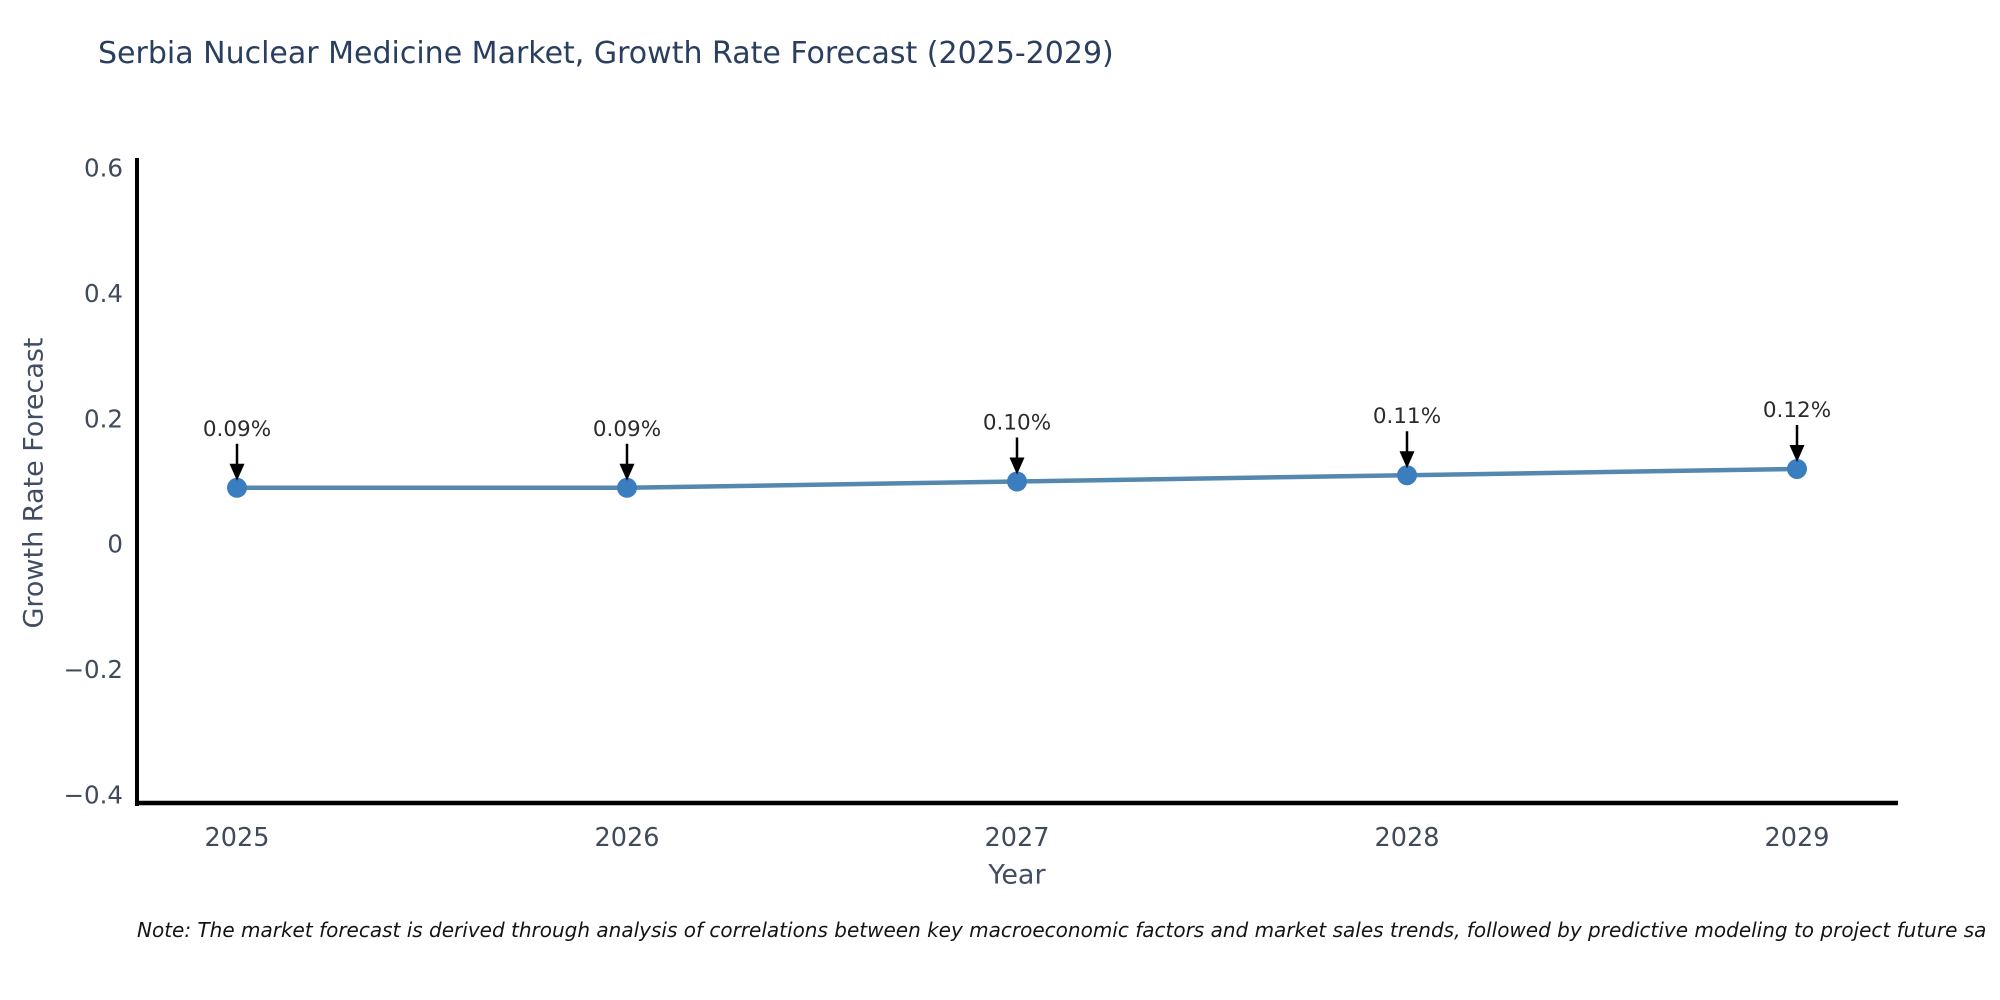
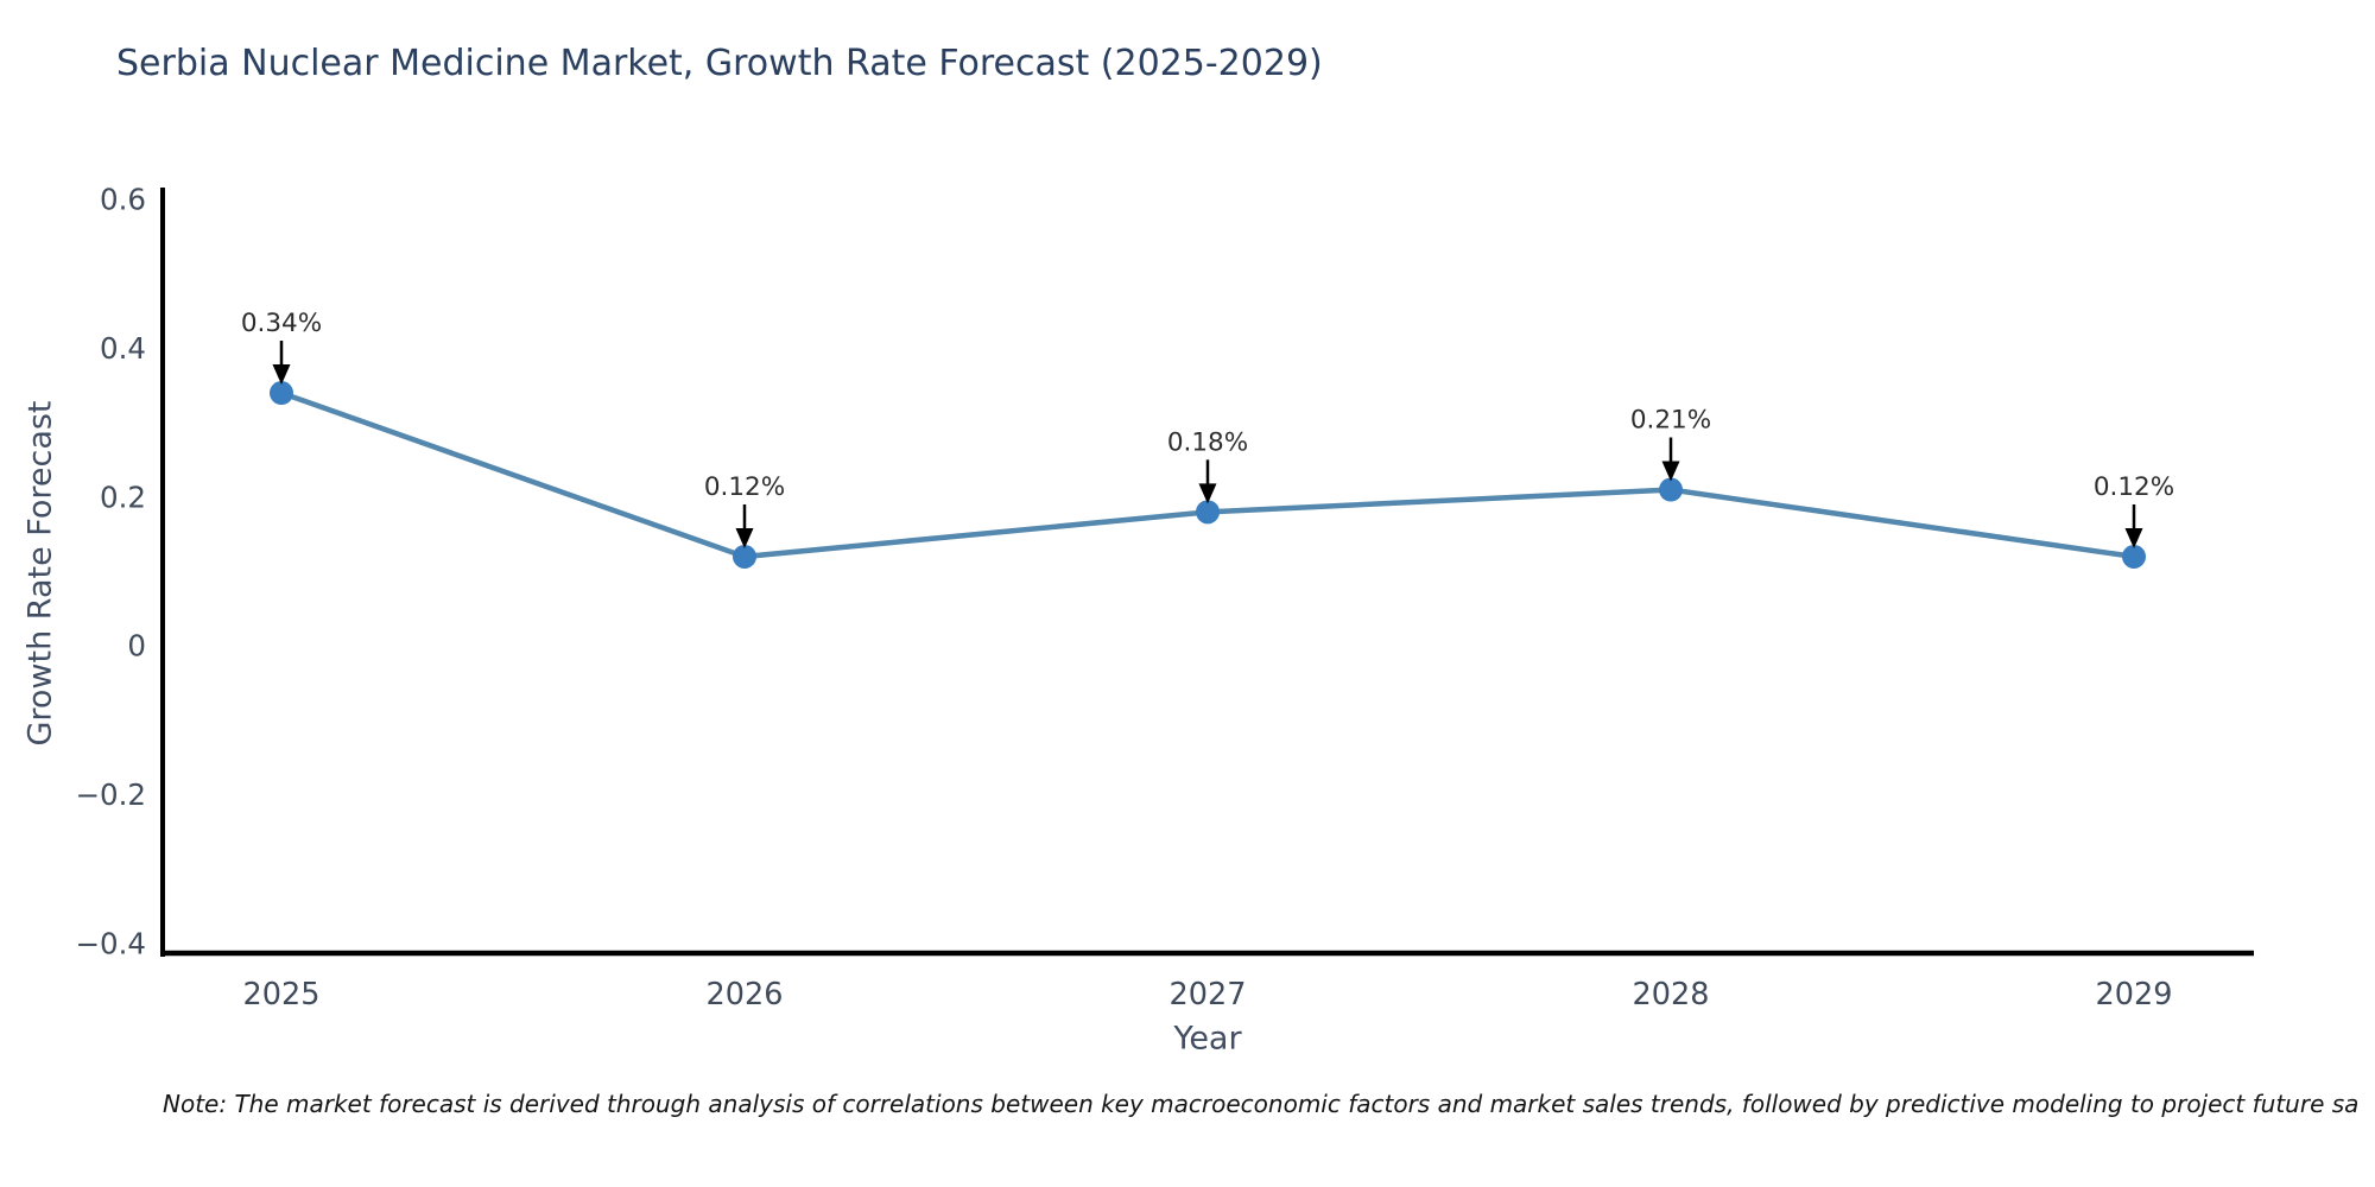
2025: 0.09% -> 0.34%
2026: 0.09% -> 0.12%
2027: 0.10% -> 0.18%
2028: 0.11% -> 0.21%
